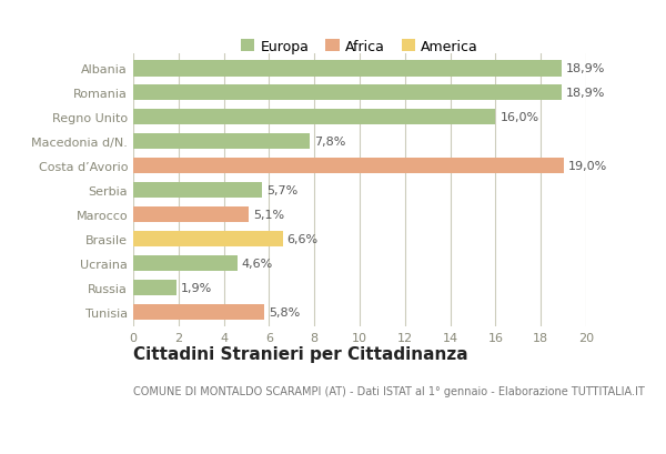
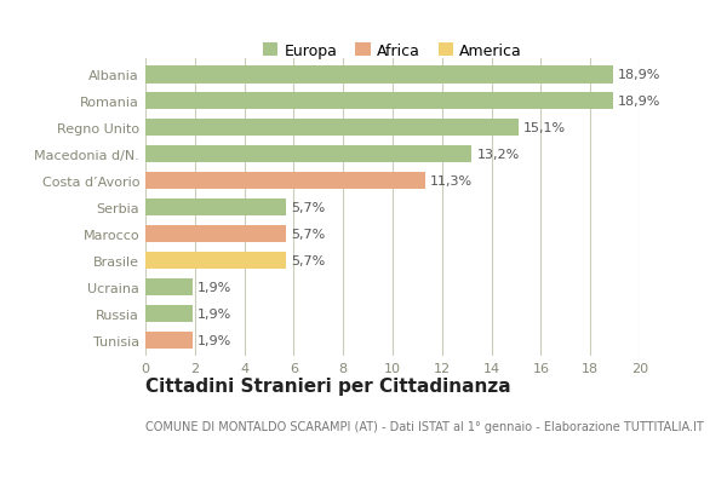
Regno Unito: 16,0% -> 15,1%
Macedonia d/N.: 7,8% -> 13,2%
Costa d’Avorio: 19,0% -> 11,3%
Marocco: 5,1% -> 5,7%
Brasile: 6,6% -> 5,7%
Ucraina: 4,6% -> 1,9%
Tunisia: 5,8% -> 1,9%
